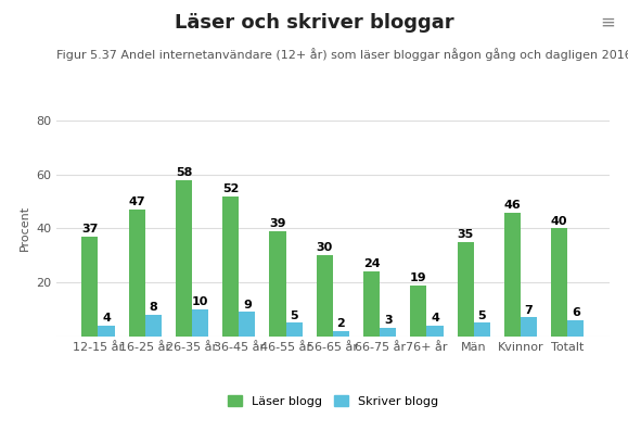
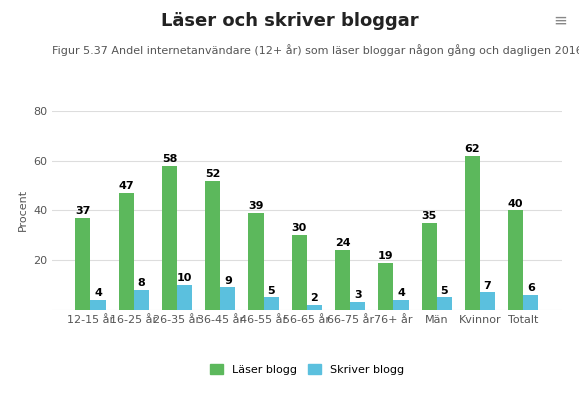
Läser blogg/Kvinnor: 46 -> 62
